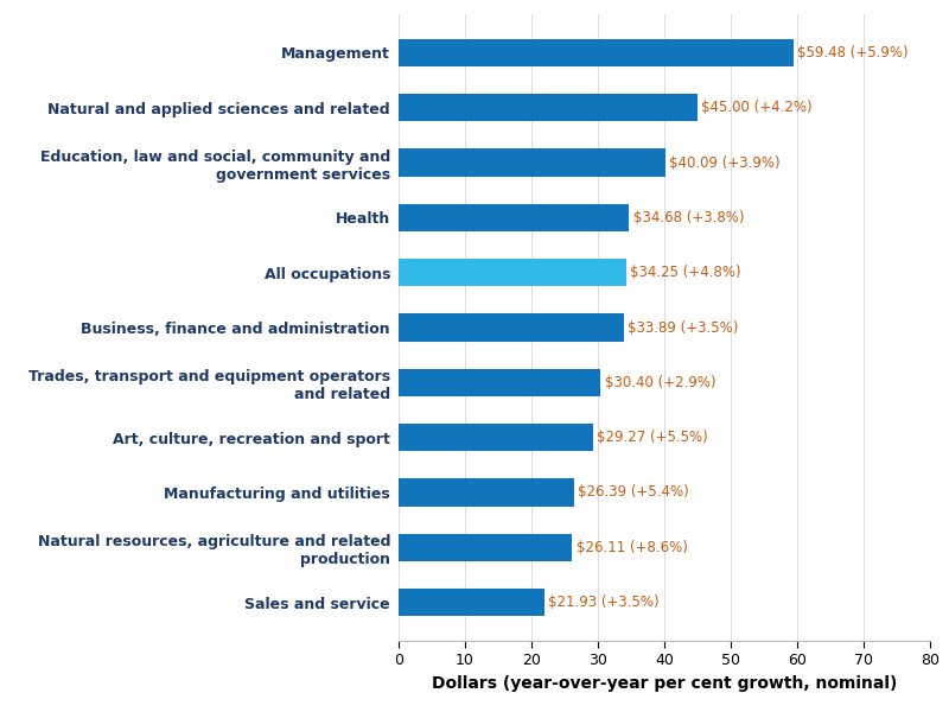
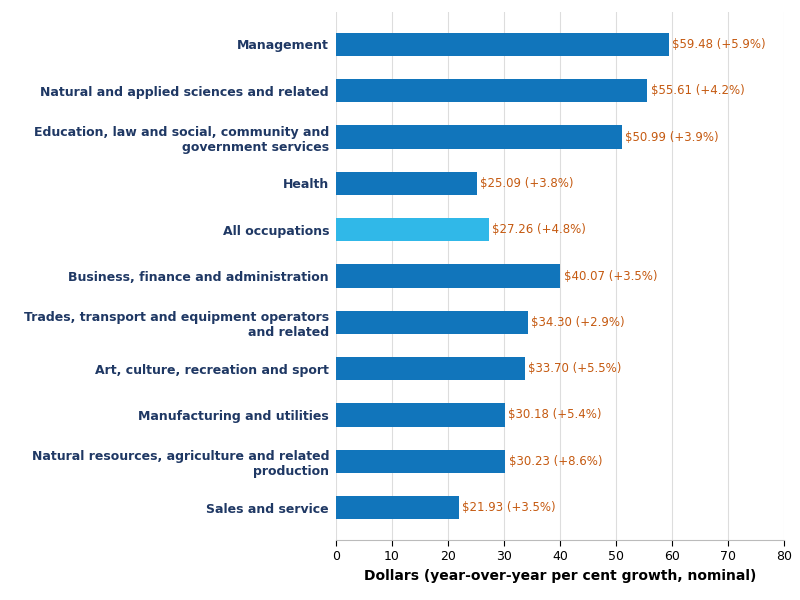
Natural and applied sciences and related: $45.00 -> $55.61
Education, law and social, community and government services: $40.09 -> $50.99
Health: $34.68 -> $25.09
All occupations: $34.25 -> $27.26
Business, finance and administration: $33.89 -> $40.07
Trades, transport and equipment operators and related: $30.40 -> $34.30
Art, culture, recreation and sport: $29.27 -> $33.70
Manufacturing and utilities: $26.39 -> $30.18
Natural resources, agriculture and related production: $26.11 -> $30.23
